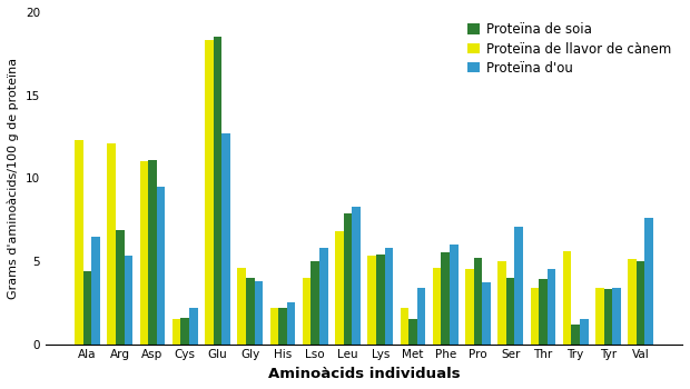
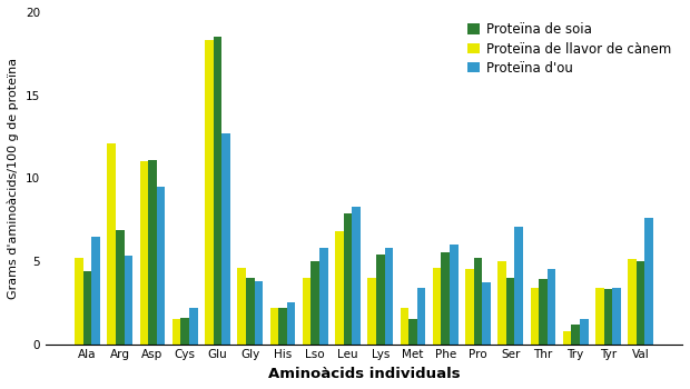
Proteïna de llavor de cànem/Ala: 12.3 -> 5.2
Proteïna de llavor de cànem/Lys: 5.3 -> 4.0
Proteïna de llavor de cànem/Try: 5.6 -> 0.8
